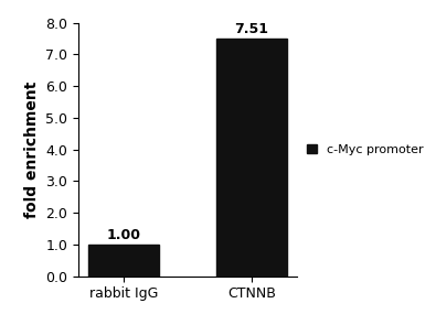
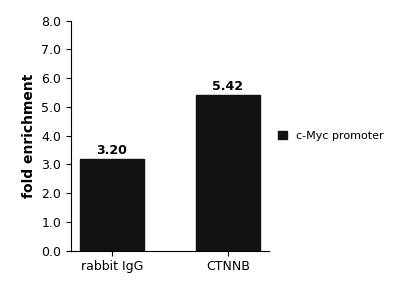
rabbit IgG: 1.00 -> 3.20
CTNNB: 7.51 -> 5.42
